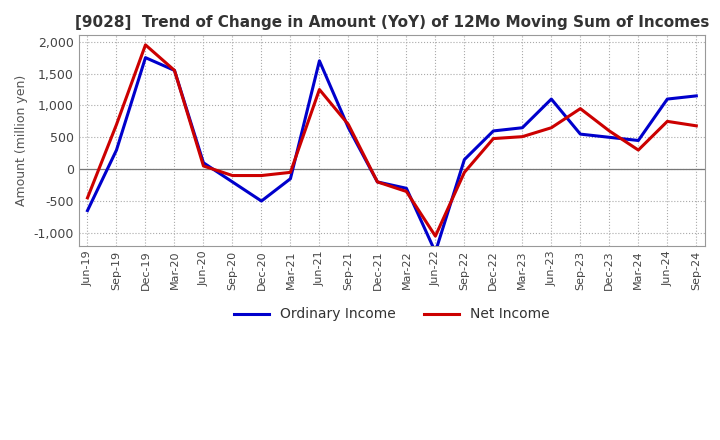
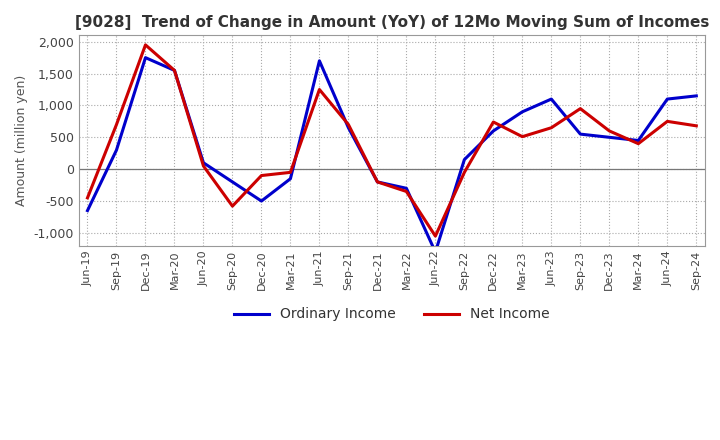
Net Income/Sep-20: -100 -> -580
Net Income/Dec-22: 480 -> 740
Ordinary Income/Mar-23: 650 -> 900
Net Income/Mar-24: 300 -> 400
